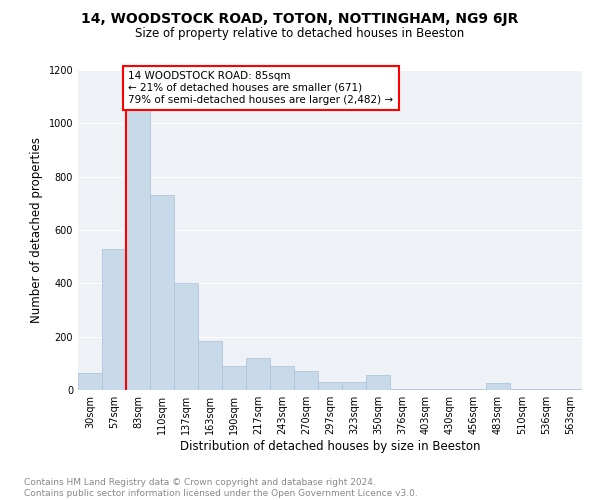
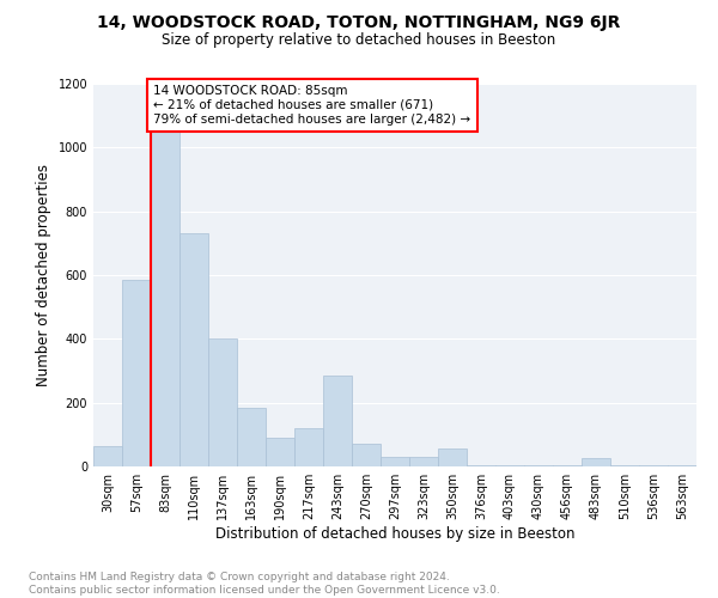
57sqm: 530 -> 585
243sqm: 90 -> 285
